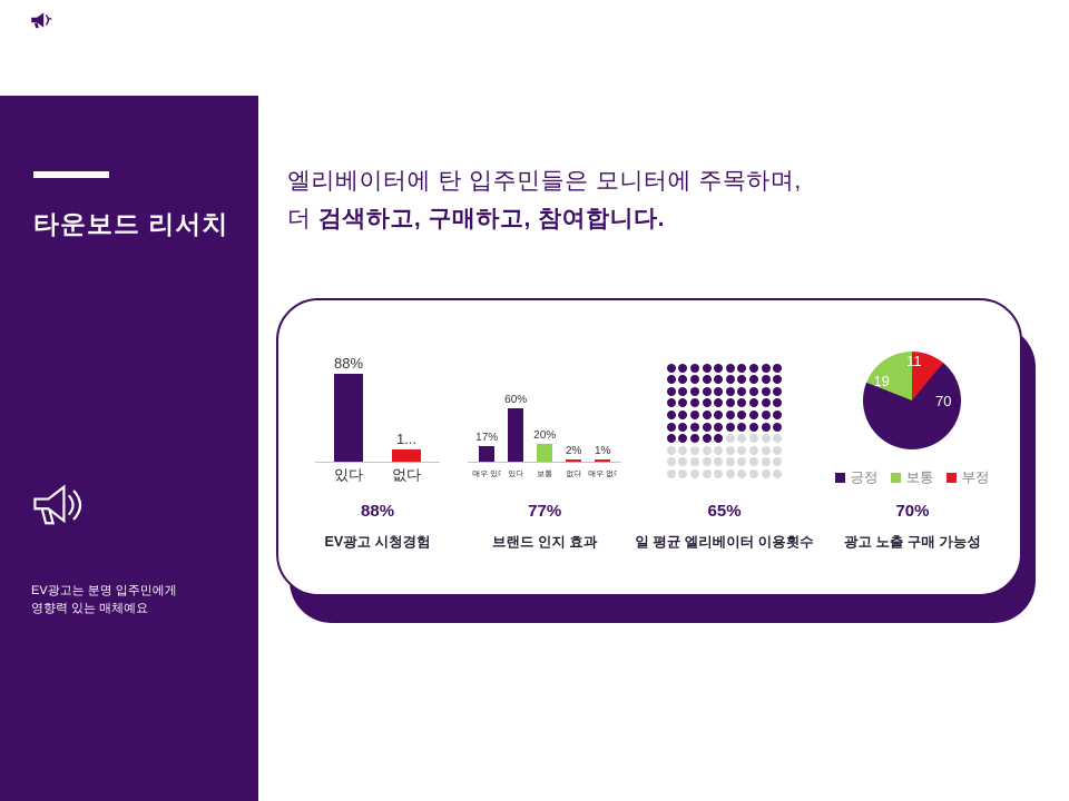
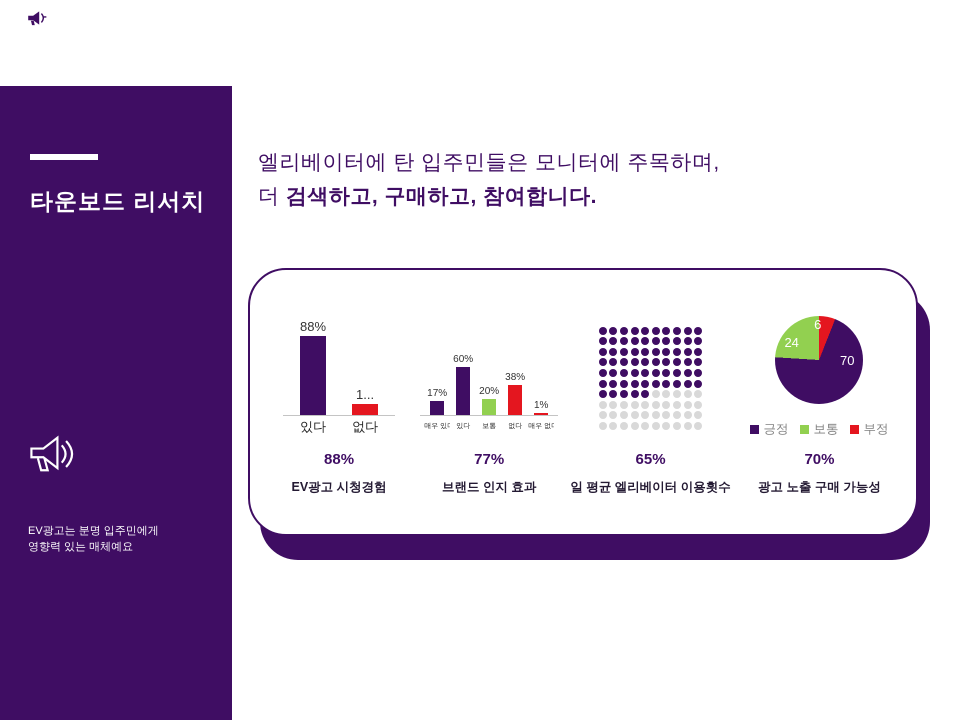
브랜드 인지 효과/없다: 2% -> 38%
광고 노출 구매 가능성/보통: 19 -> 24
광고 노출 구매 가능성/부정: 11 -> 6
